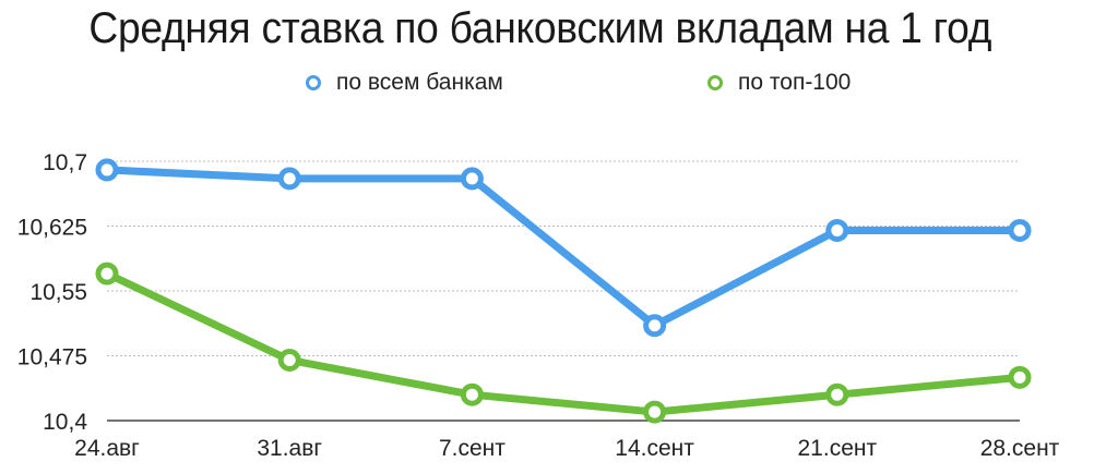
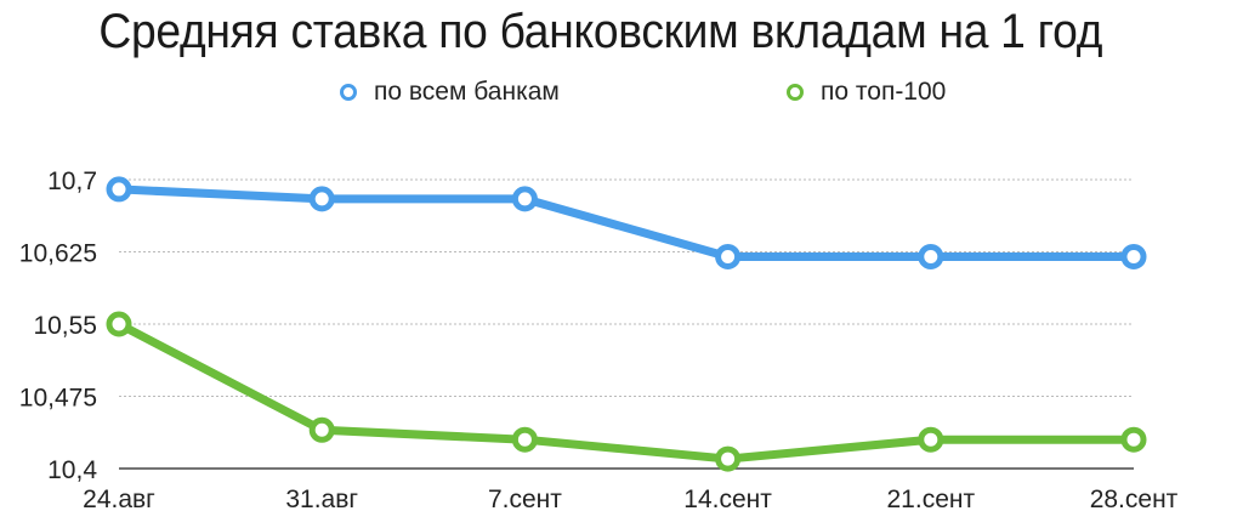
по топ-100/24.авг: 10,57 -> 10,55
по топ-100/31.авг: 10,47 -> 10,44
по всем банкам/14.сент: 10,51 -> 10,62
по топ-100/28.сент: 10,45 -> 10,43
